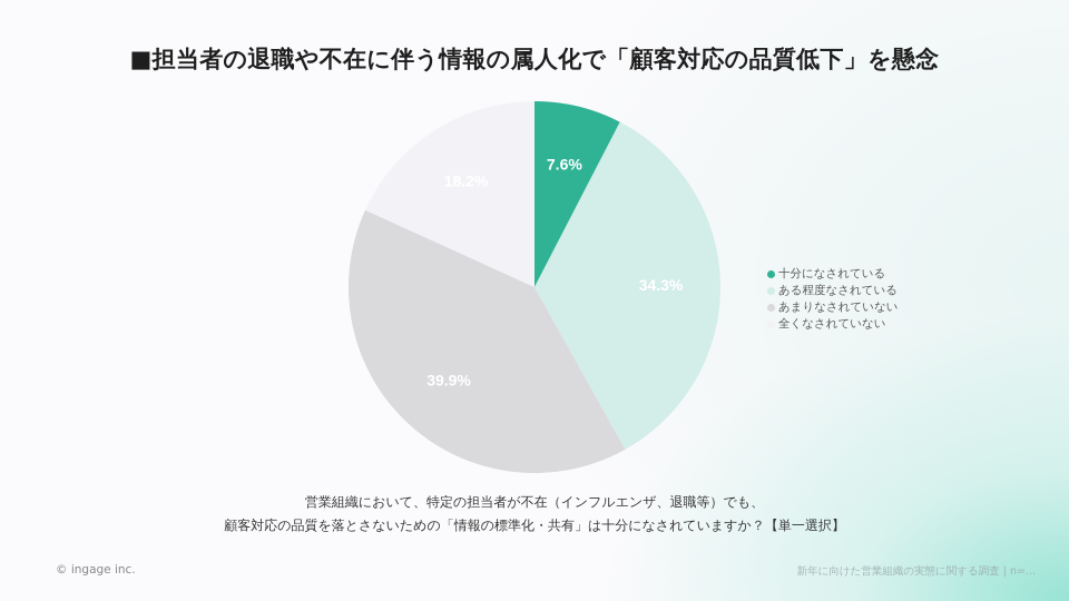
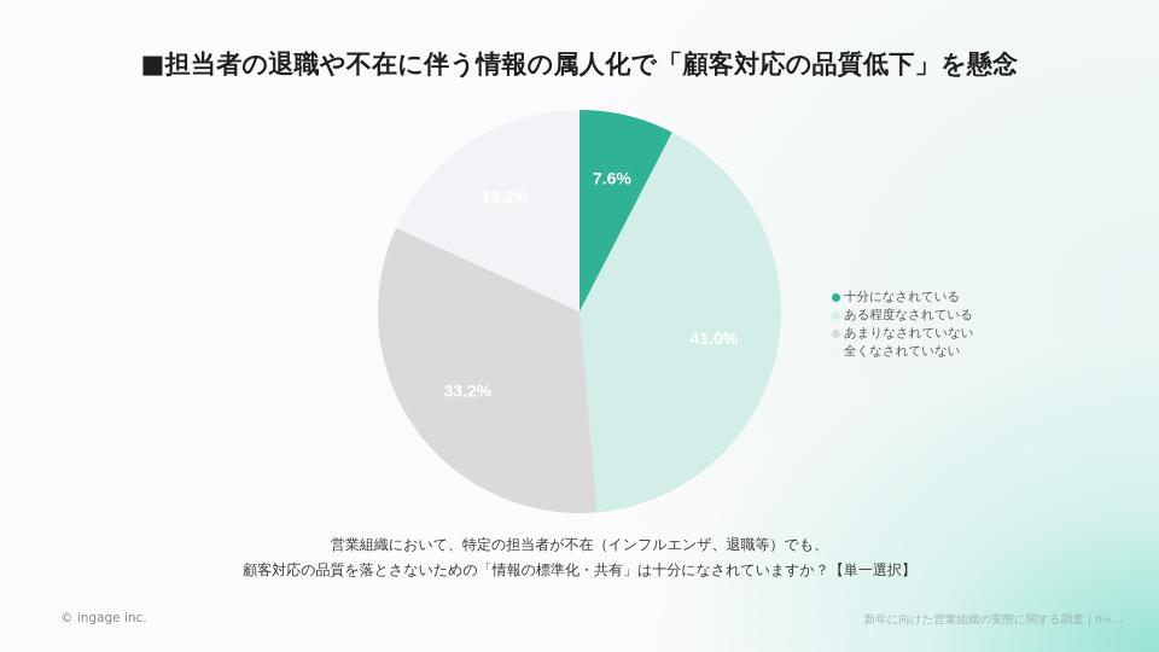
ある程度なされている: 34.3% -> 41.0%
あまりなされていない: 39.9% -> 33.2%
